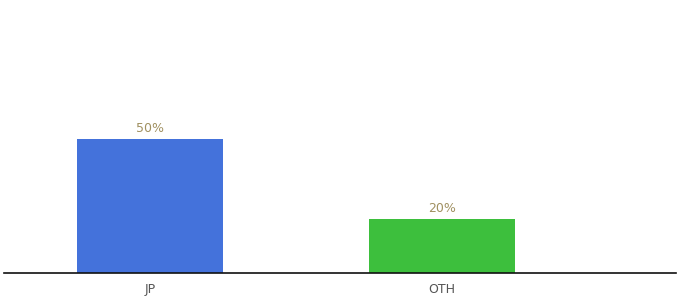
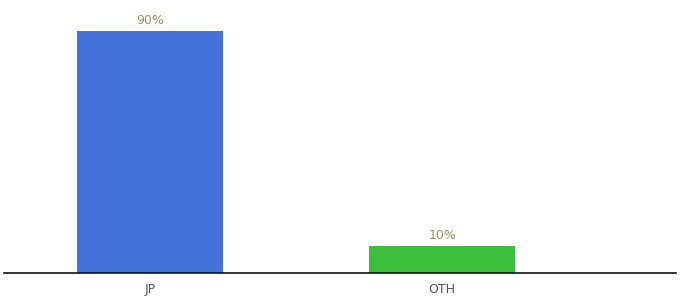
JP: 50% -> 90%
OTH: 20% -> 10%
